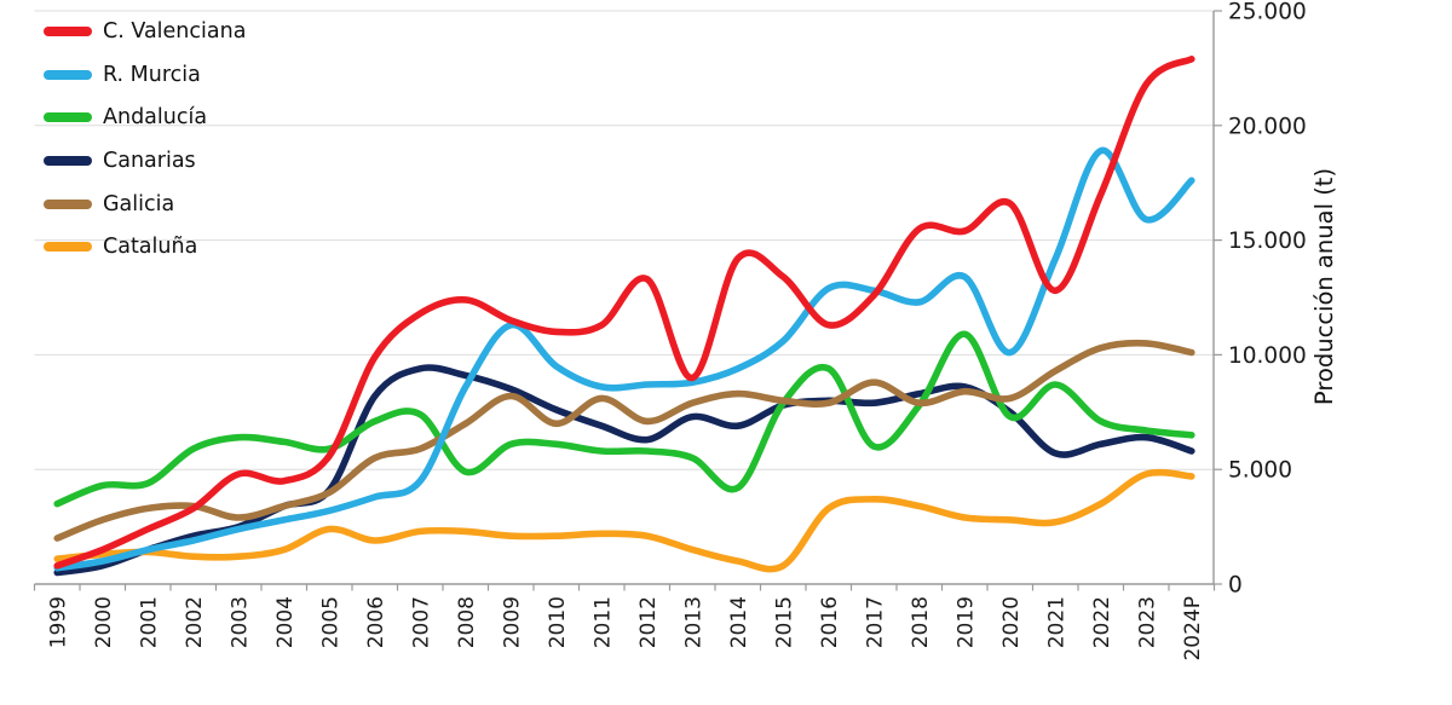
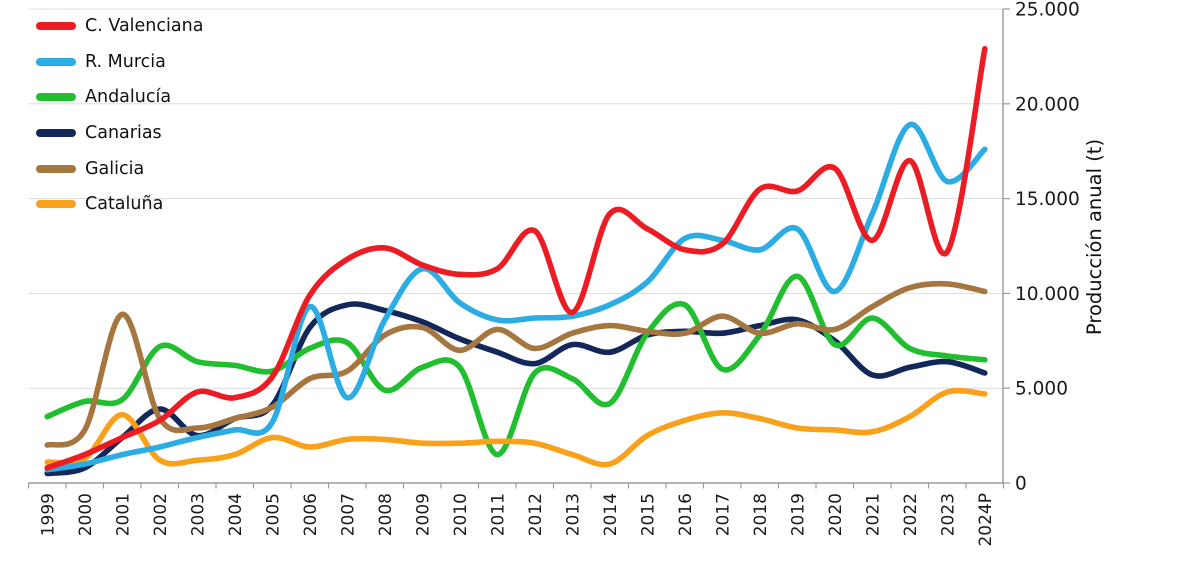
Canarias/2001: 1500 -> 2400
Galicia/2001: 3300 -> 8900
Cataluña/2001: 1400 -> 3600
Andalucía/2002: 5900 -> 7200
Canarias/2002: 2100 -> 3900
R. Murcia/2006: 3800 -> 9300
Galicia/2008: 7000 -> 7800
Andalucía/2011: 5800 -> 1500
Cataluña/2015: 800 -> 2500
C. Valenciana/2016: 11300 -> 12300
C. Valenciana/2023: 21800 -> 12200
